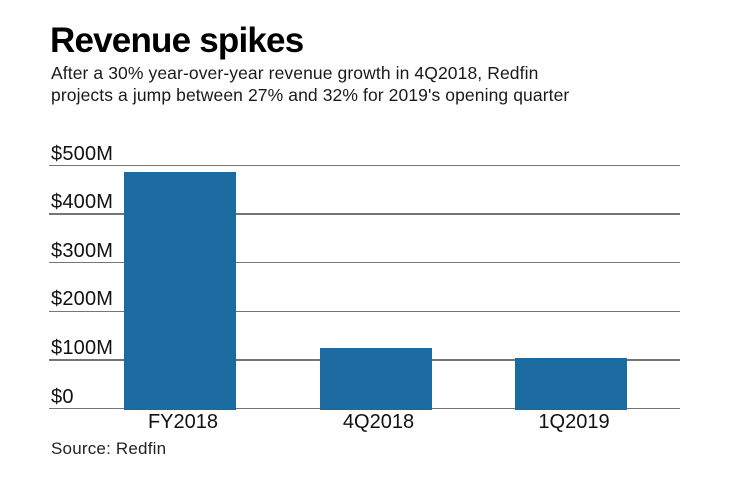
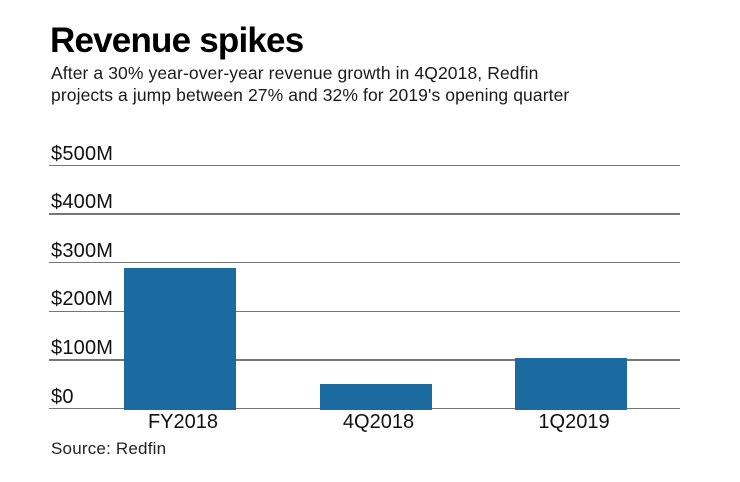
FY2018: $490M -> $290M
4Q2018: $120M -> $50M
